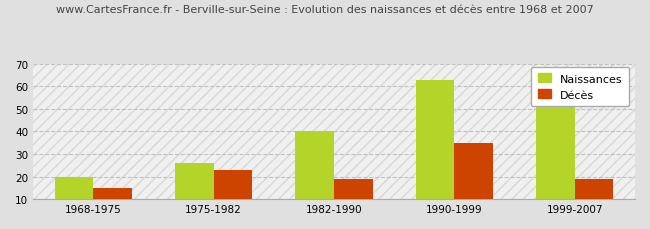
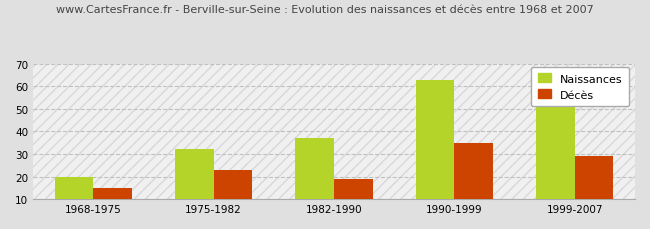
Naissances/1975-1982: 26 -> 32
Naissances/1982-1990: 40 -> 37
Décès/1999-2007: 19 -> 29
